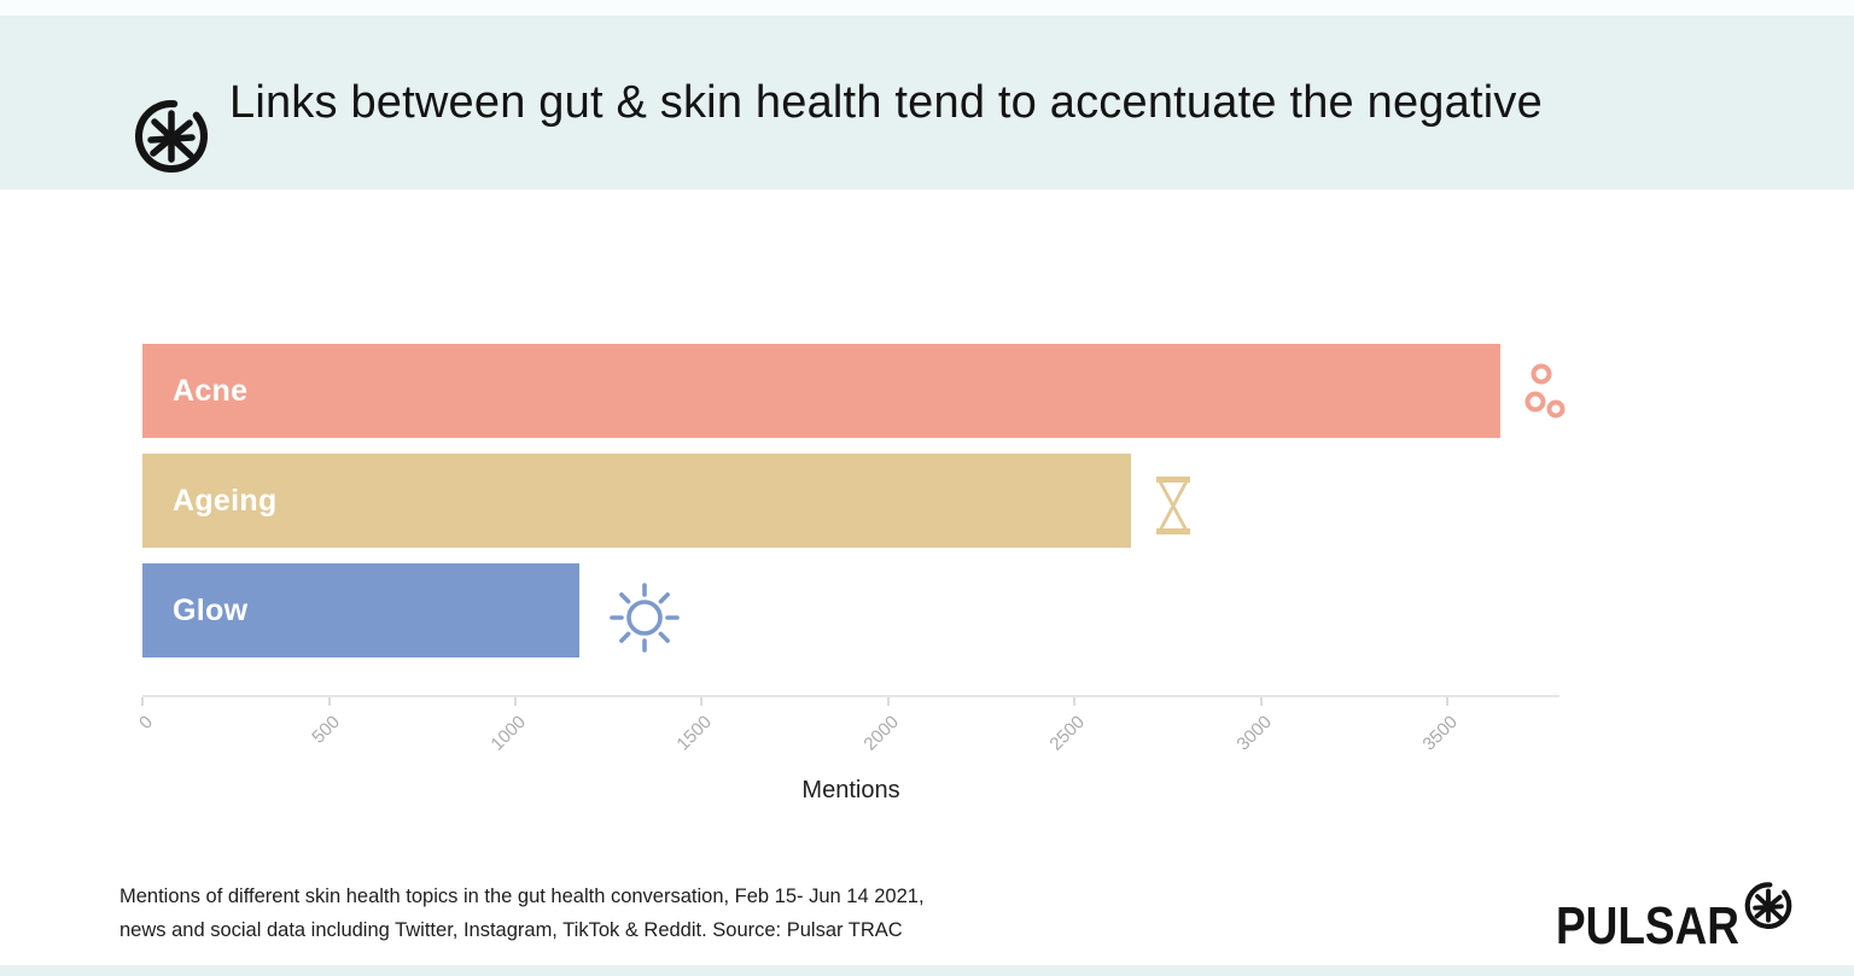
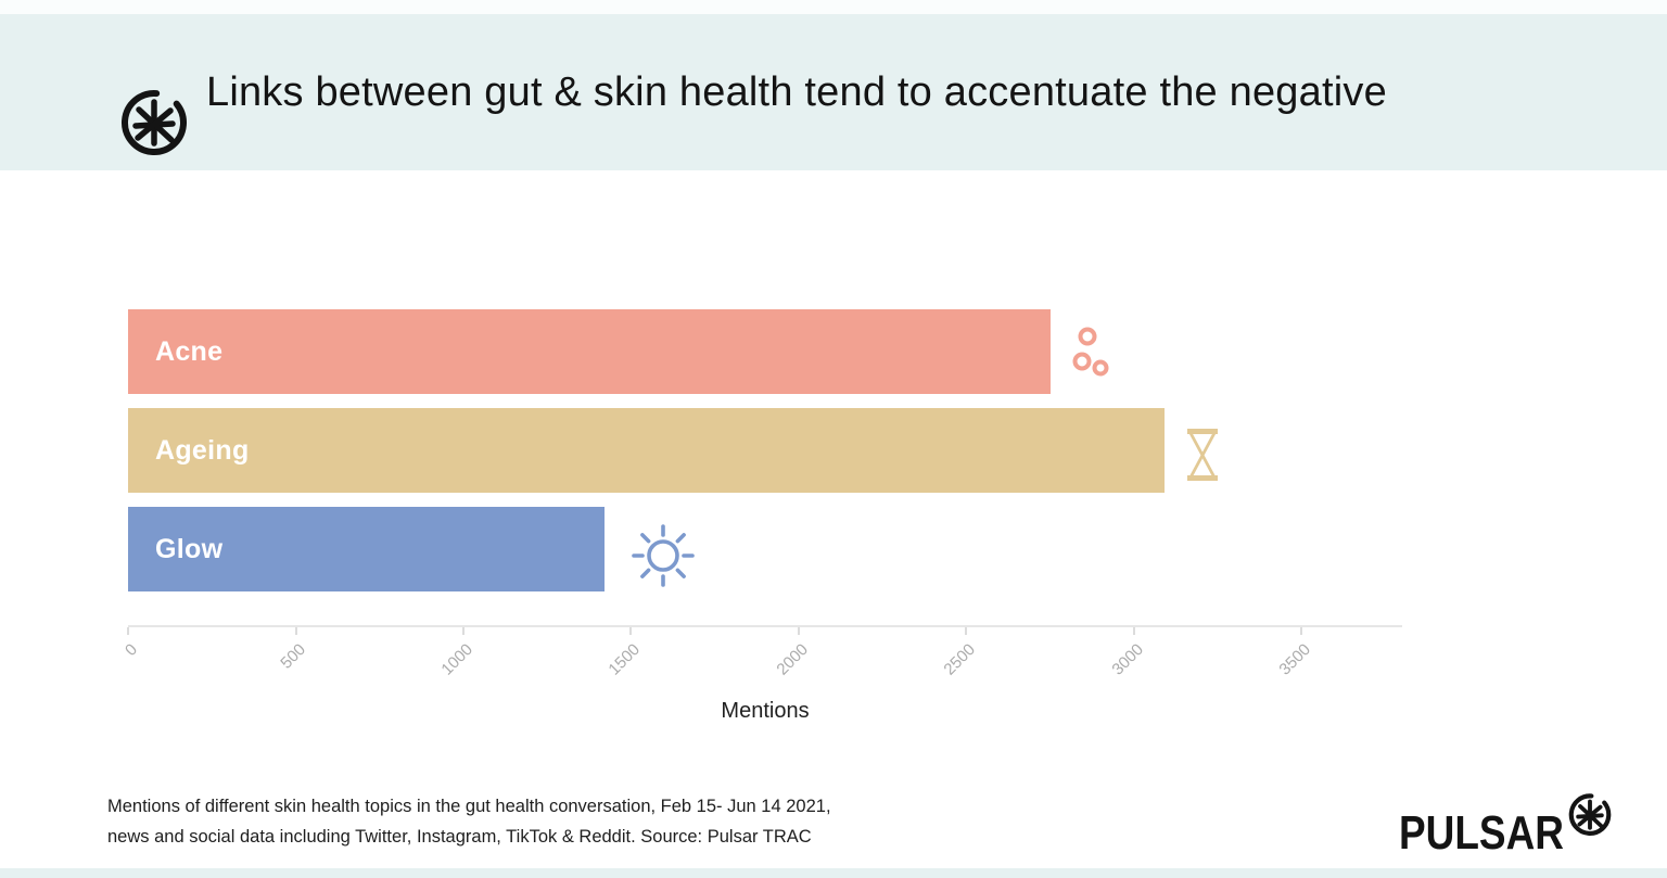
Acne: 3640 -> 2750
Ageing: 2650 -> 3090
Glow: 1170 -> 1420
